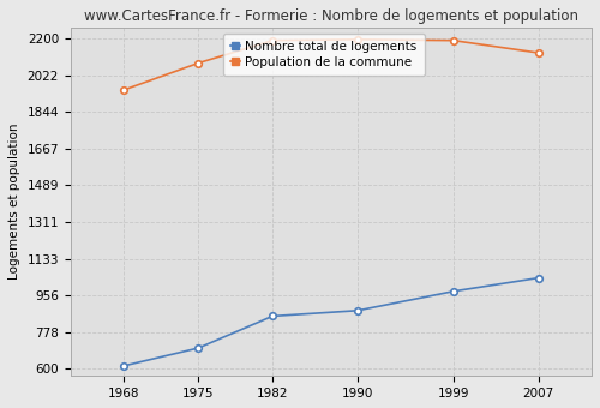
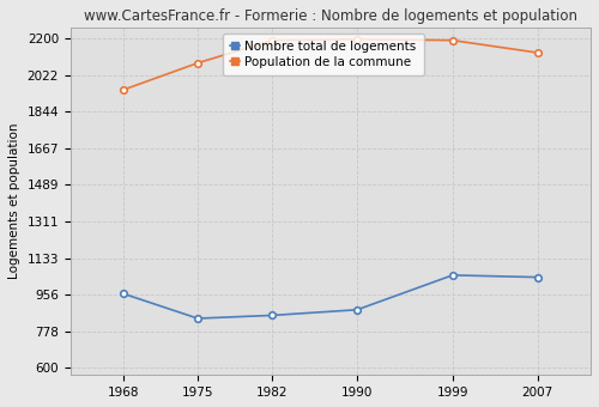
Nombre total de logements/1968: 610 -> 960
Nombre total de logements/1975: 700 -> 840
Nombre total de logements/1999: 980 -> 1050
